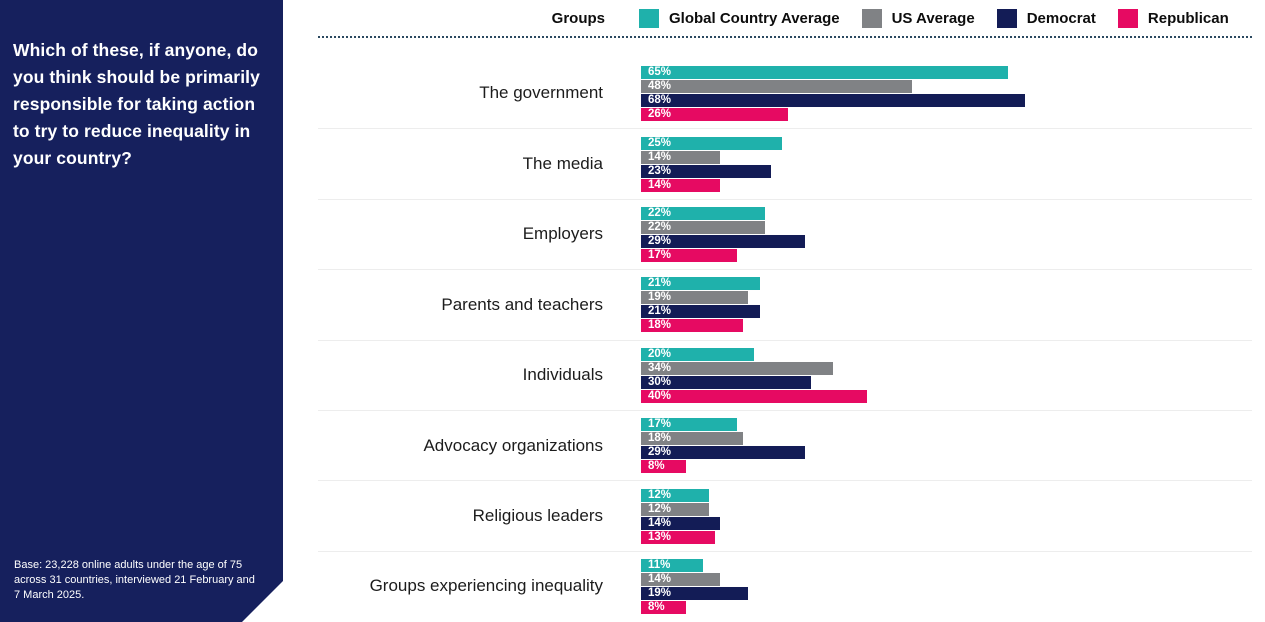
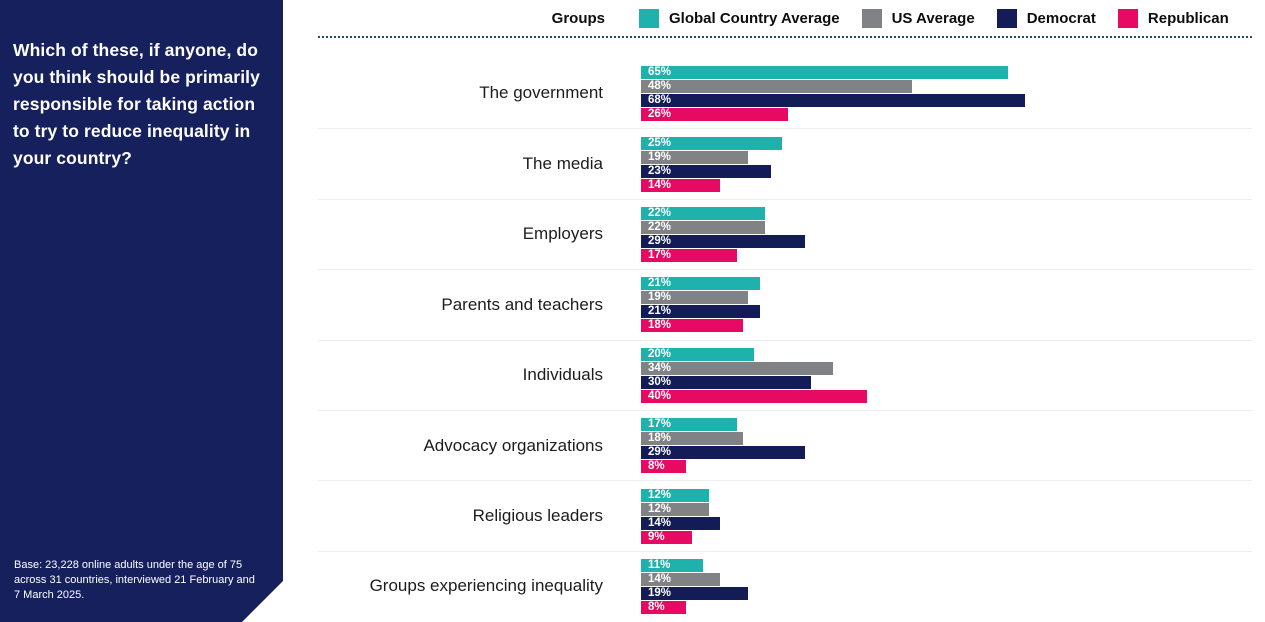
US Average/The media: 14% -> 19%
Republican/Religious leaders: 13% -> 9%
